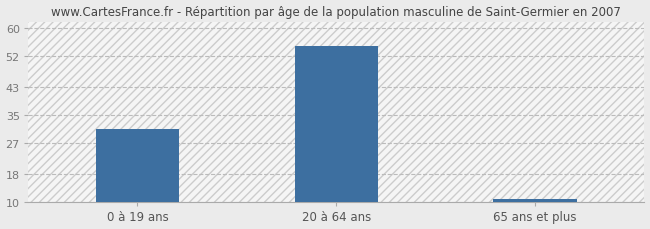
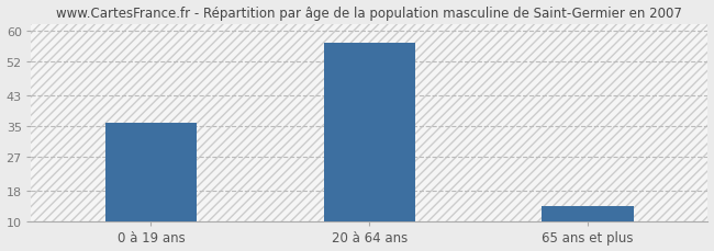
0 à 19 ans: 31 -> 36
20 à 64 ans: 55 -> 57
65 ans et plus: 11 -> 14
